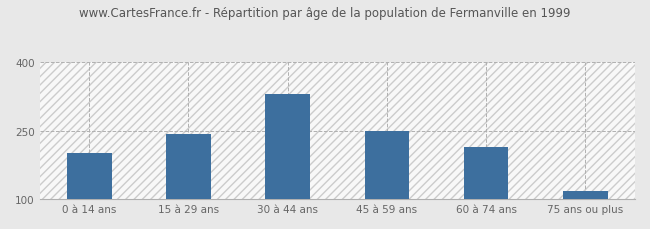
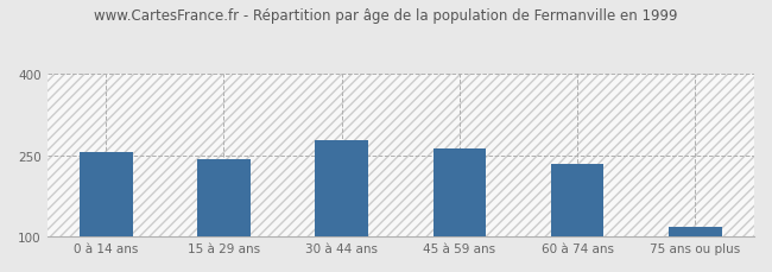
0 à 14 ans: 200 -> 256
30 à 44 ans: 330 -> 278
45 à 59 ans: 250 -> 262
60 à 74 ans: 215 -> 234
